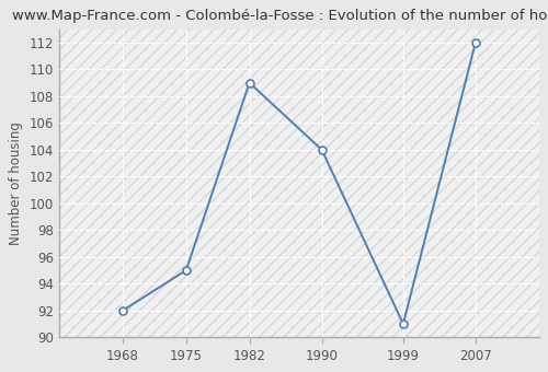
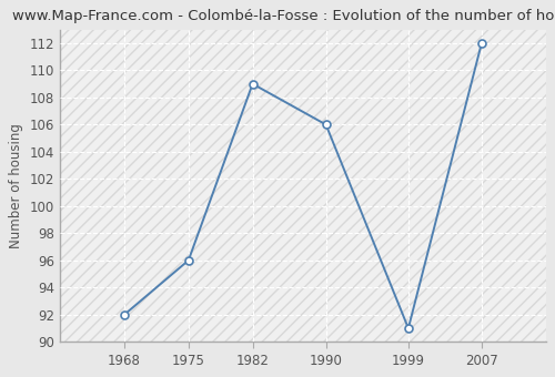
1975: 95 -> 96
1990: 104 -> 106
